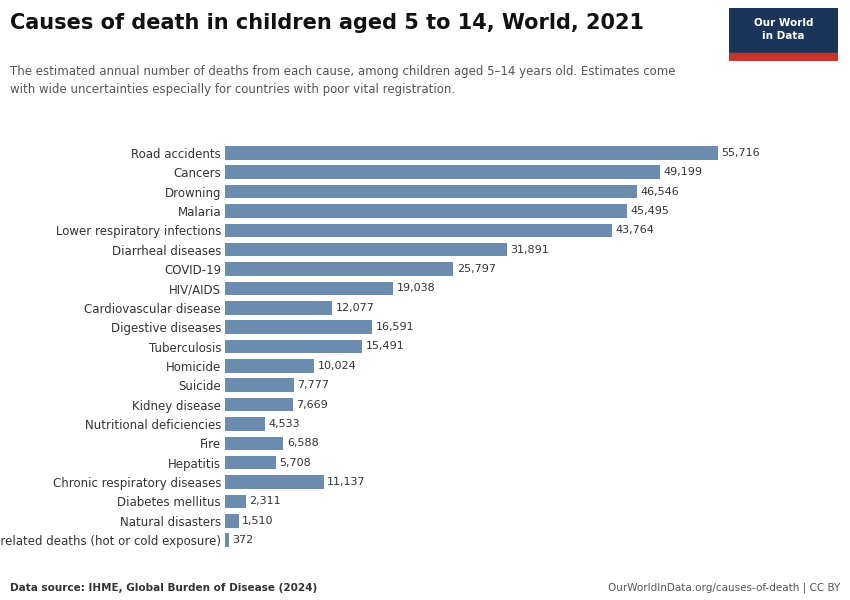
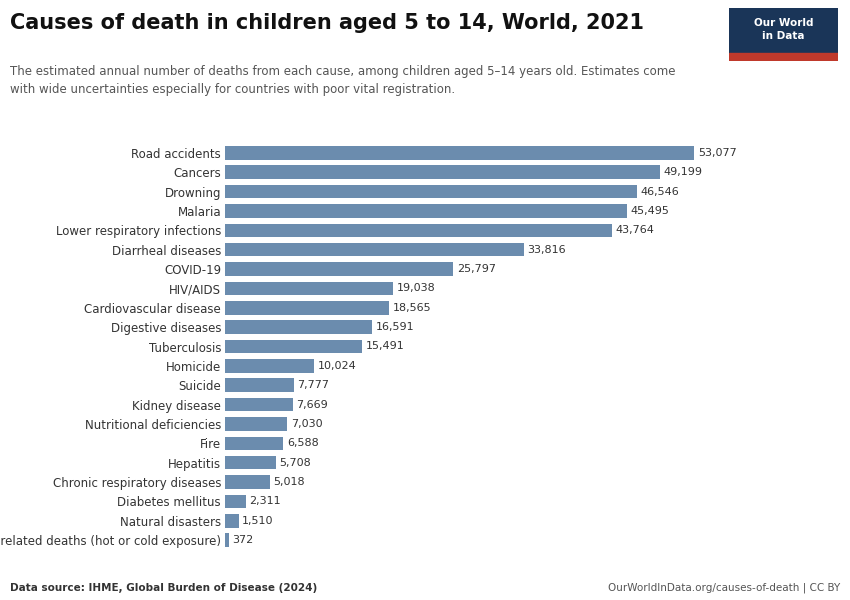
Road accidents: 55,716 -> 53,077
Diarrheal diseases: 31,891 -> 33,816
Cardiovascular disease: 12,077 -> 18,565
Nutritional deficiencies: 4,533 -> 7,030
Chronic respiratory diseases: 11,137 -> 5,018
